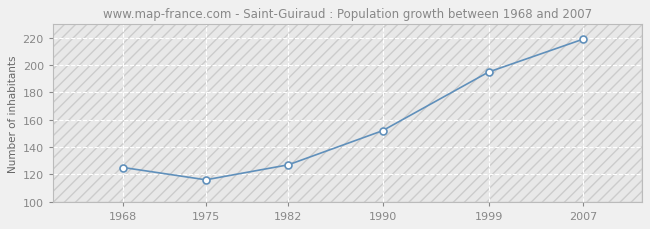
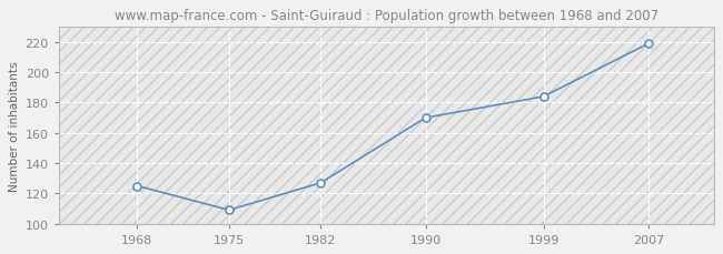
1975: 116 -> 109
1990: 152 -> 170
1999: 195 -> 184
